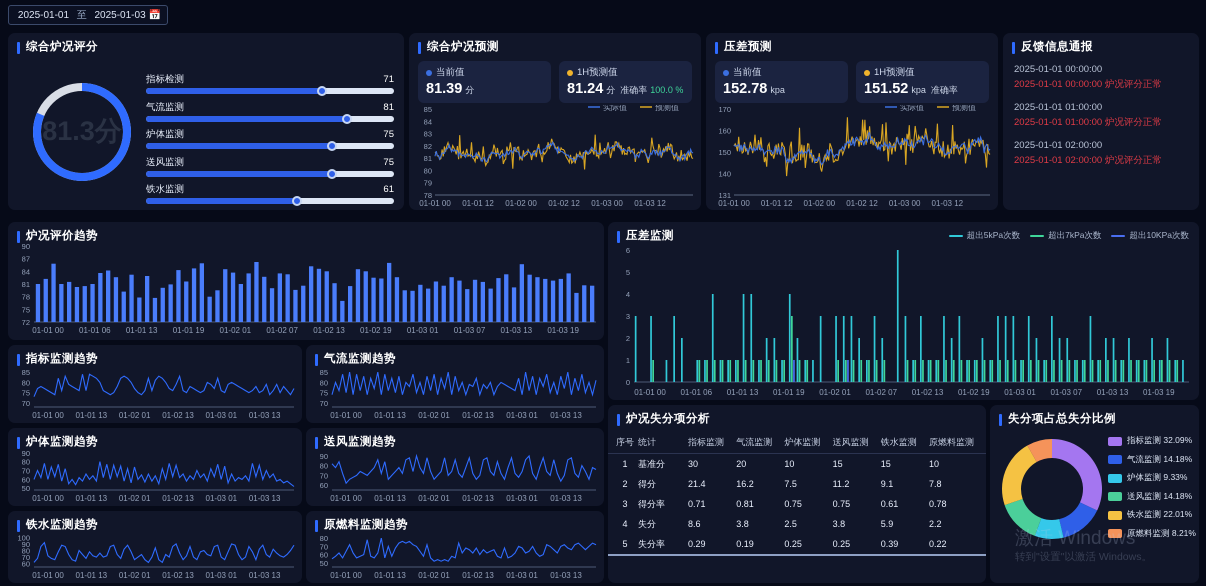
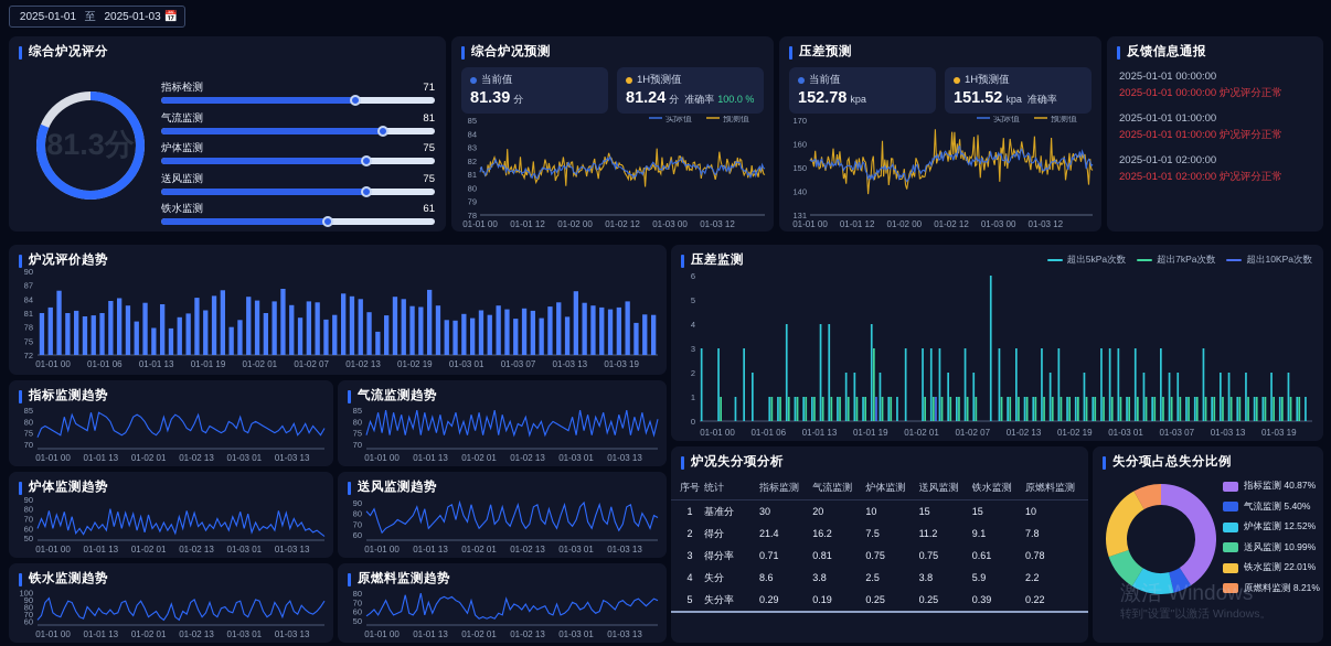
失分项占总失分比例/指标监测: 32.09% -> 40.87%
失分项占总失分比例/气流监测: 14.18% -> 5.40%
失分项占总失分比例/炉体监测: 9.33% -> 12.52%
失分项占总失分比例/送风监测: 14.18% -> 10.99%
